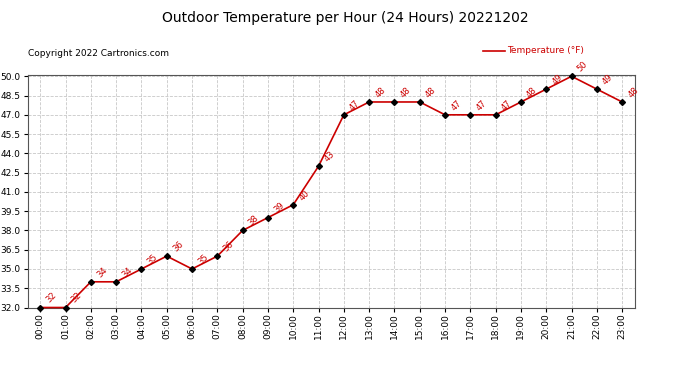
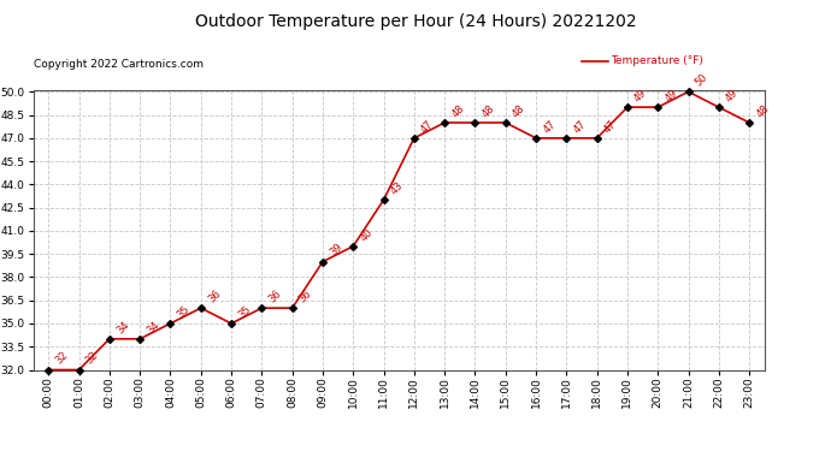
08:00: 38 -> 36
19:00: 48 -> 49
